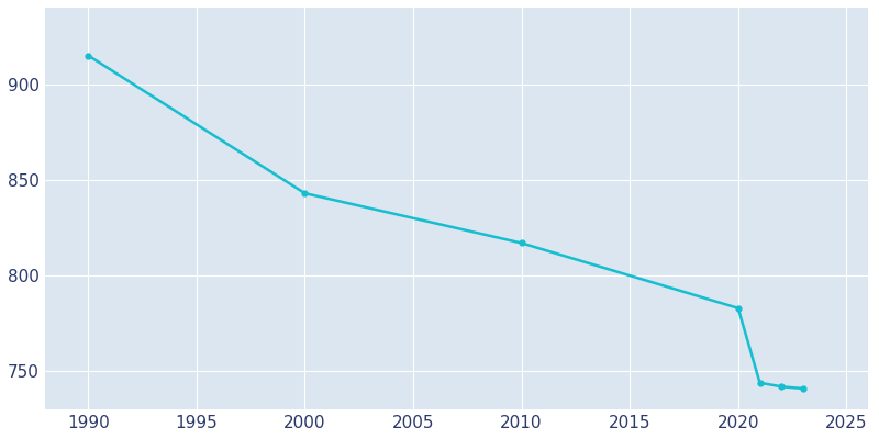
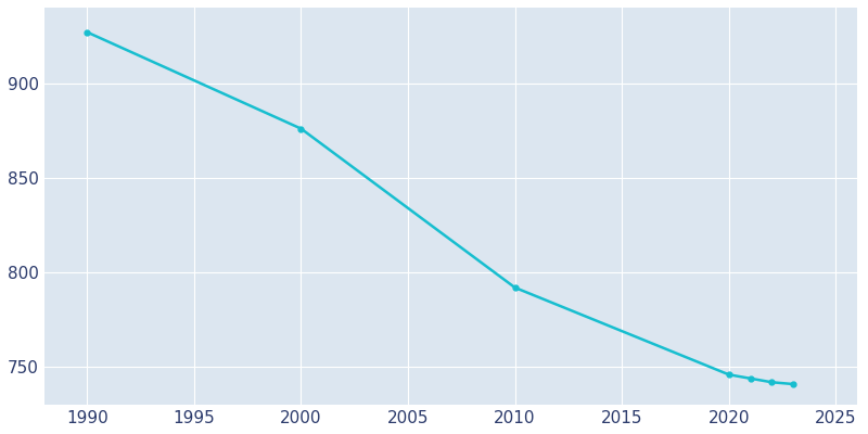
1990: 915 -> 927
2000: 843 -> 876
2010: 817 -> 792
2020: 783 -> 746
